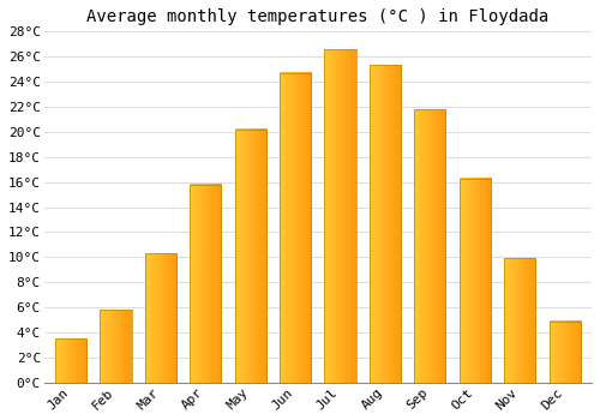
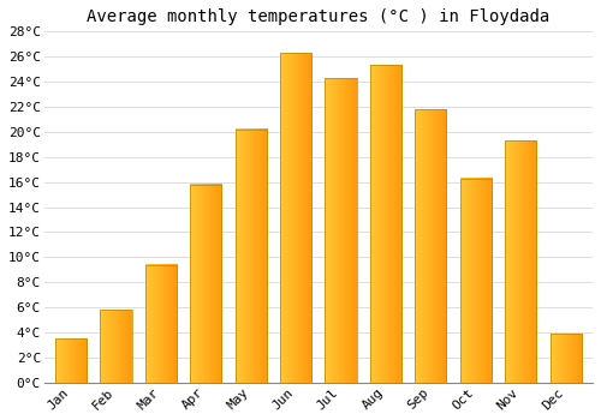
Mar: 10.3°C -> 9.4°C
Jun: 24.7°C -> 26.3°C
Jul: 26.6°C -> 24.3°C
Nov: 9.9°C -> 19.3°C
Dec: 4.9°C -> 3.9°C
